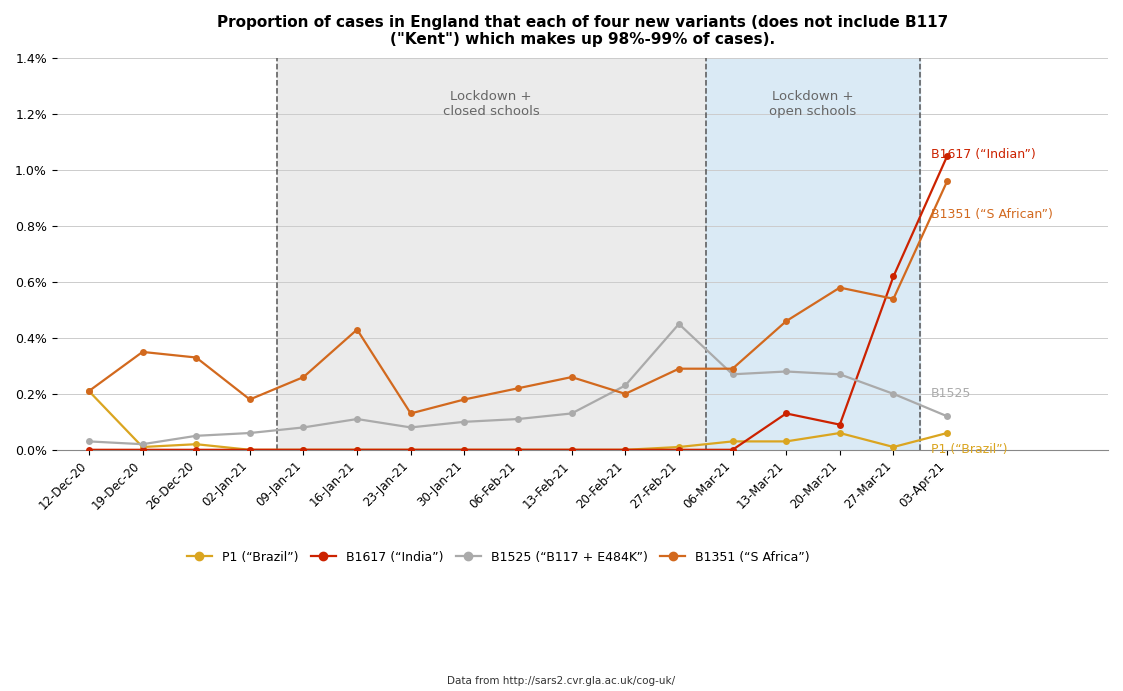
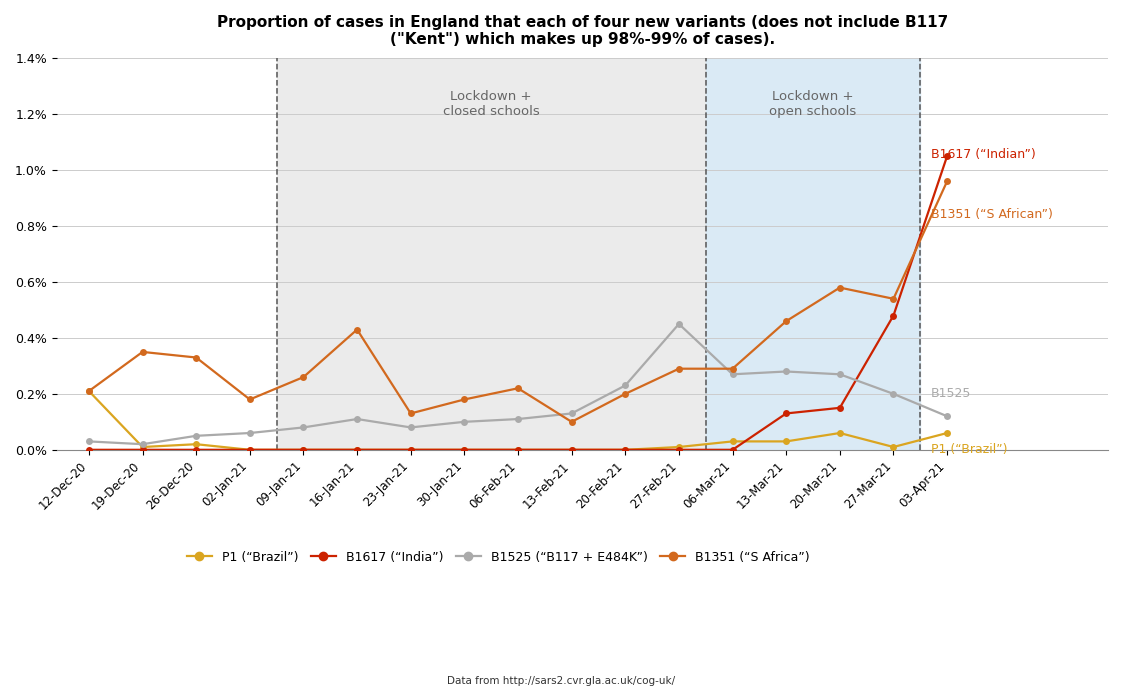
B1351 (“S Africa”)/13-Feb-21: 0.26% -> 0.10%
B1617 (“India”)/20-Mar-21: 0.09% -> 0.15%
B1617 (“India”)/27-Mar-21: 0.62% -> 0.48%
